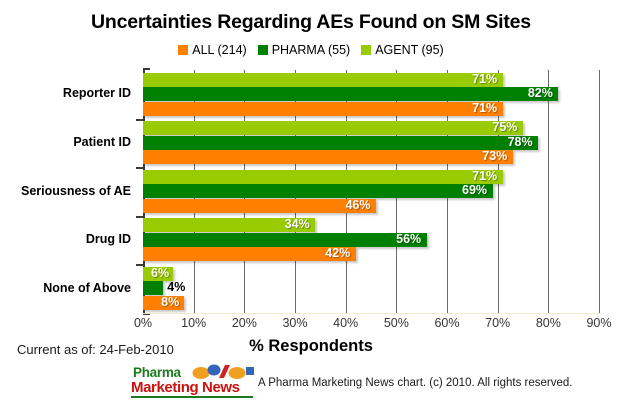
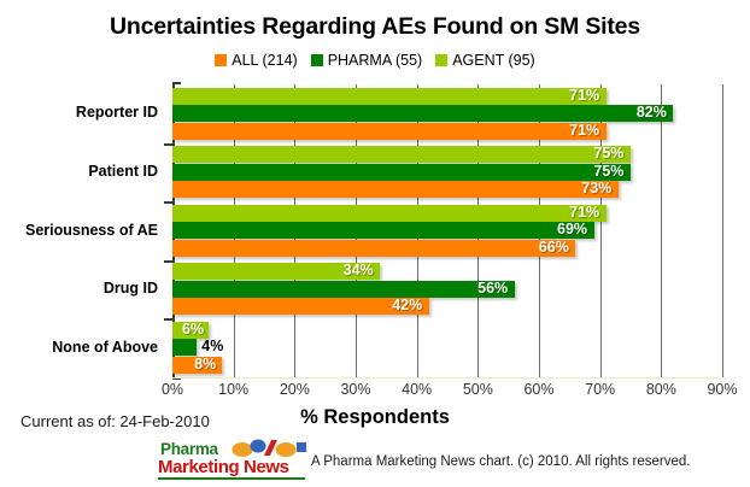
PHARMA (55)/Patient ID: 78% -> 75%
ALL (214)/Seriousness of AE: 46% -> 66%
